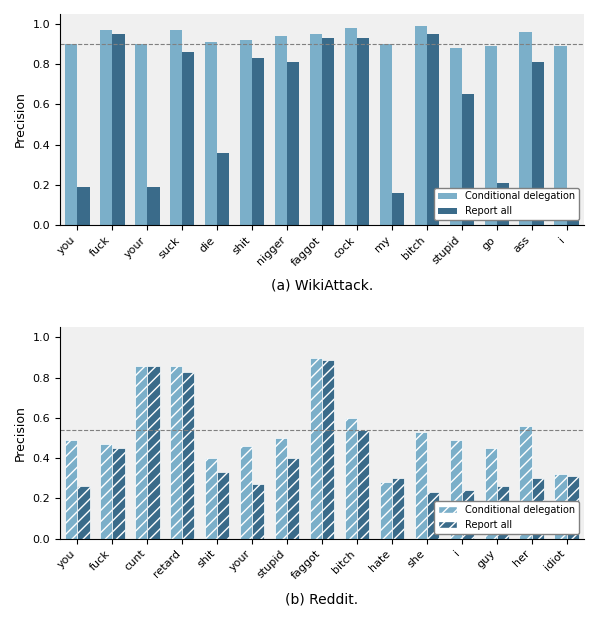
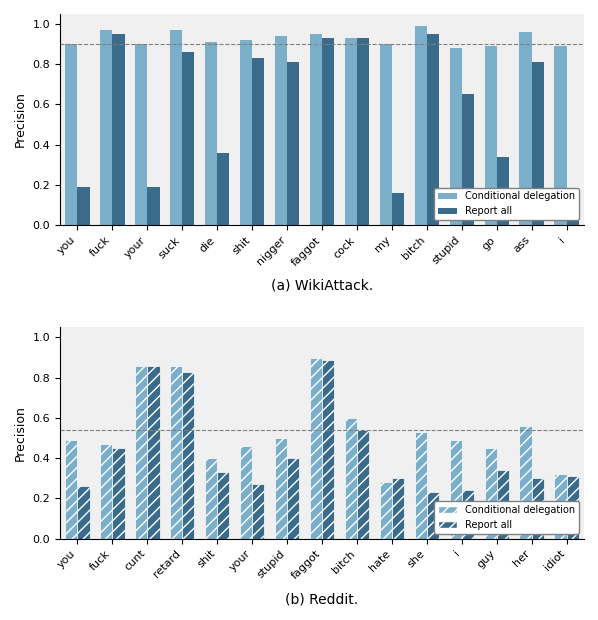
Conditional delegation/cock: 0.98 -> 0.93
Report all/go: 0.21 -> 0.34
Report all/guy: 0.26 -> 0.34
